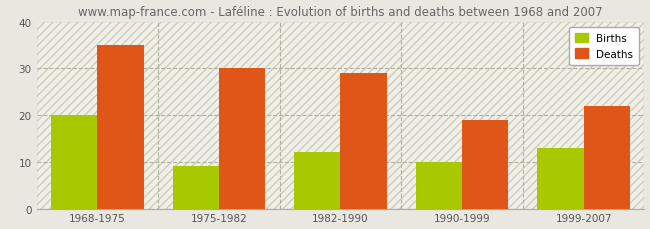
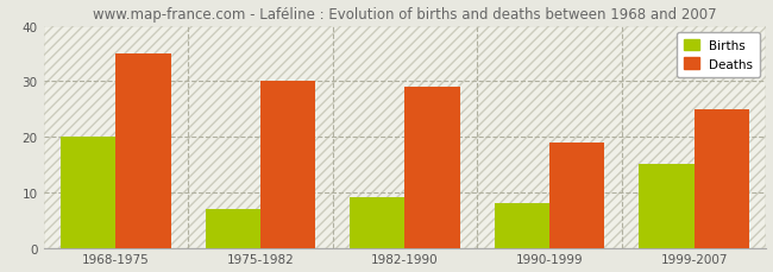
Births/1975-1982: 9 -> 7
Births/1982-1990: 12 -> 9
Births/1990-1999: 10 -> 8
Births/1999-2007: 13 -> 15
Deaths/1999-2007: 22 -> 25
